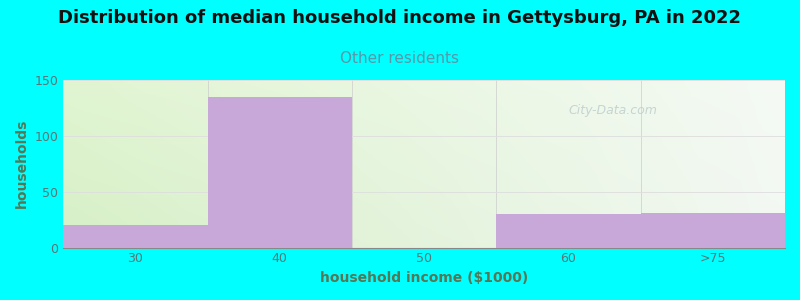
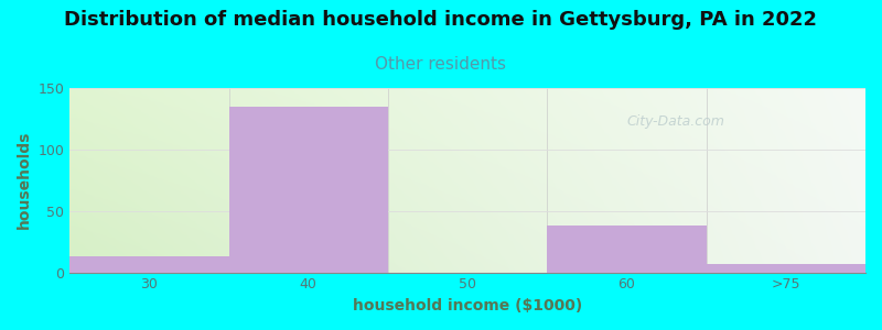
30: 20 -> 13
60: 30 -> 38
>75: 31 -> 7
